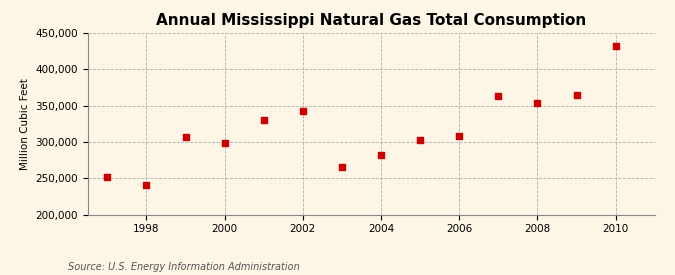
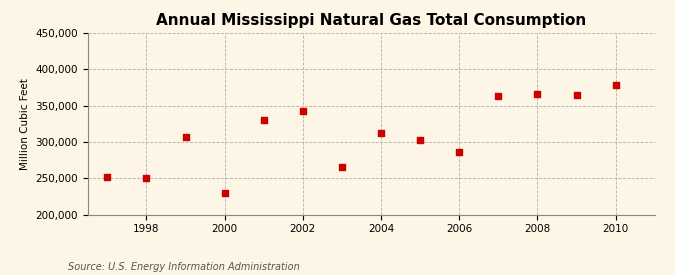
1998: 240,000 -> 250,000
2000: 299,000 -> 230,000
2004: 282,000 -> 312,000
2006: 308,000 -> 286,000
2008: 353,000 -> 366,000
2010: 432,000 -> 378,000
